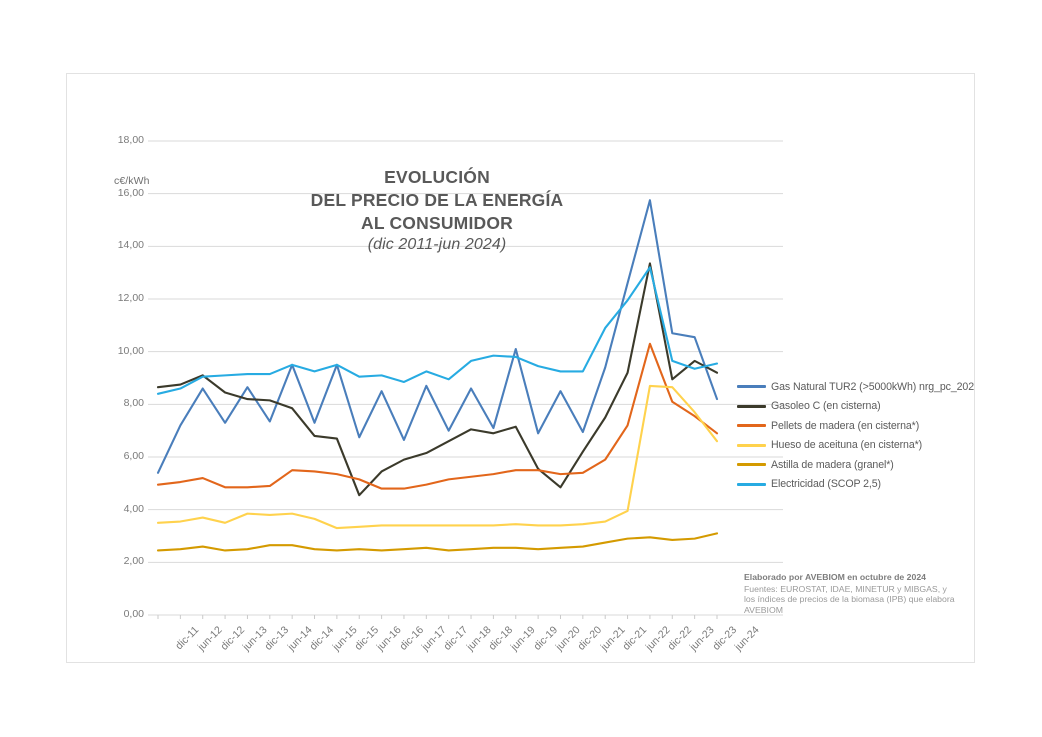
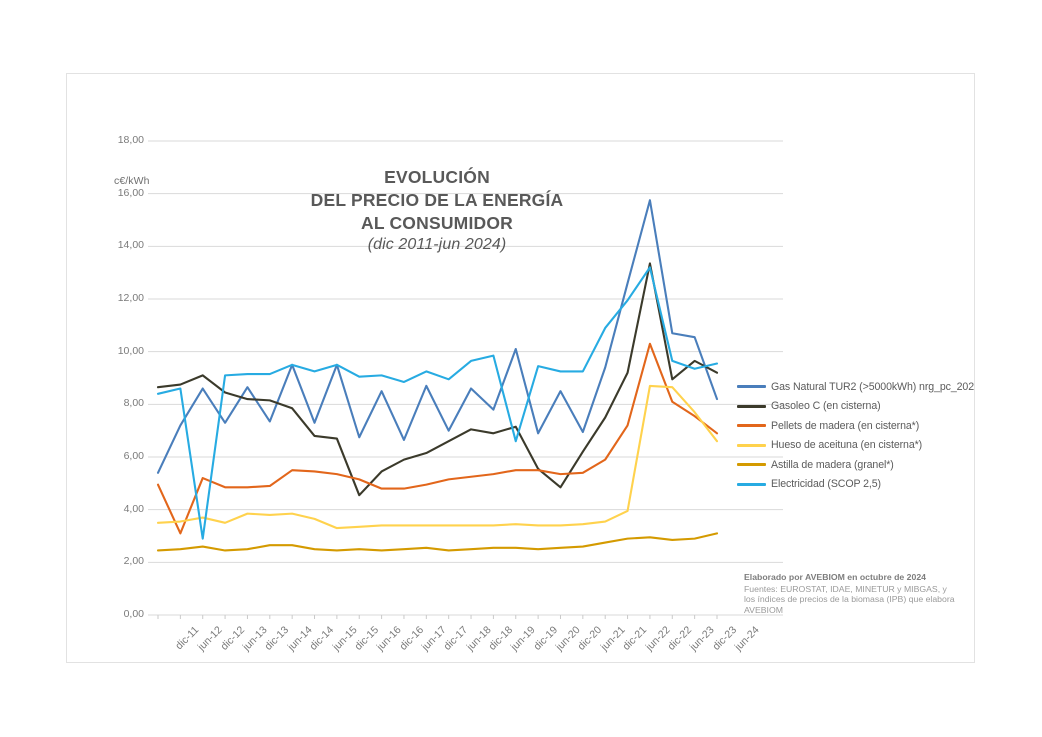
Pellets de madera (en cisterna*)/jun-12: 5,0 -> 3,1
Electricidad (SCOP 2,5)/dic-12: 9,1 -> 2,9
Gas Natural TUR2 (>5000kWh) nrg_pc_202/jun-19: 7,1 -> 7,8
Electricidad (SCOP 2,5)/dic-19: 9,8 -> 6,6
